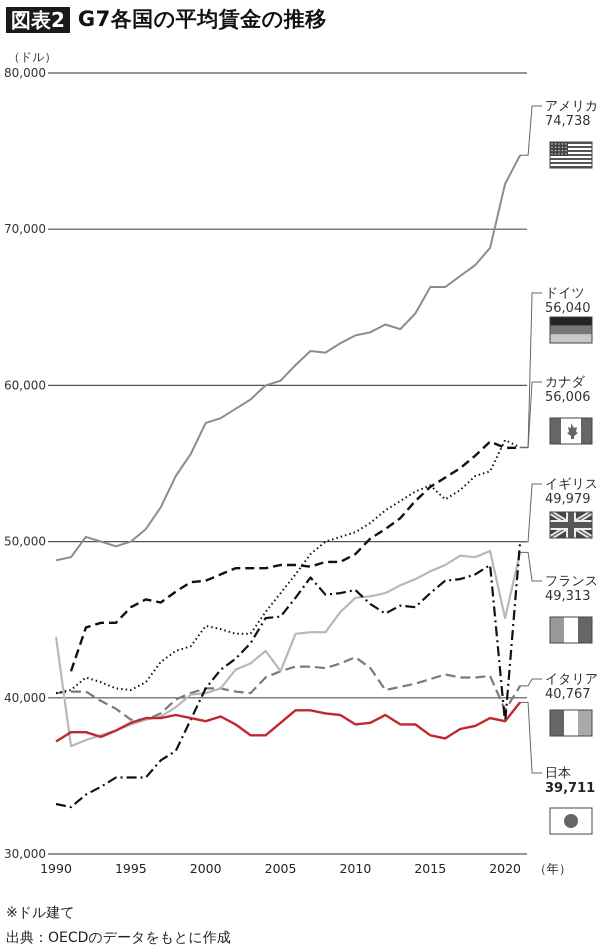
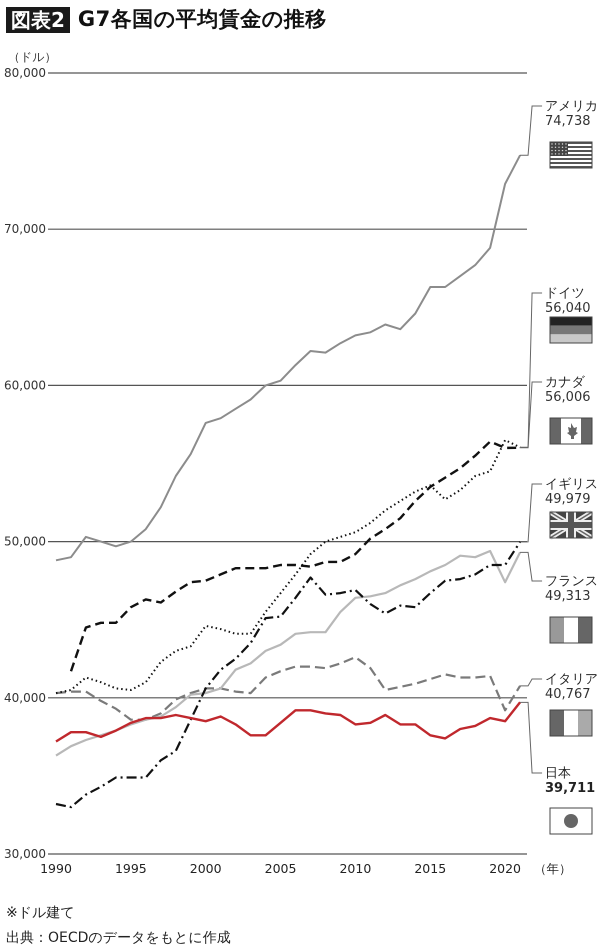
フランス/1990: 43900 -> 36300
フランス/2005: 41700 -> 43400
イギリス/2020: 38400 -> 48500
フランス/2020: 45100 -> 47400
